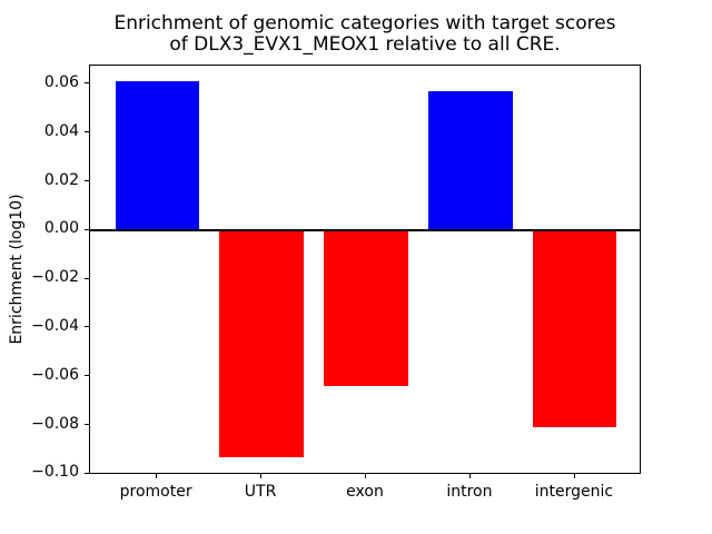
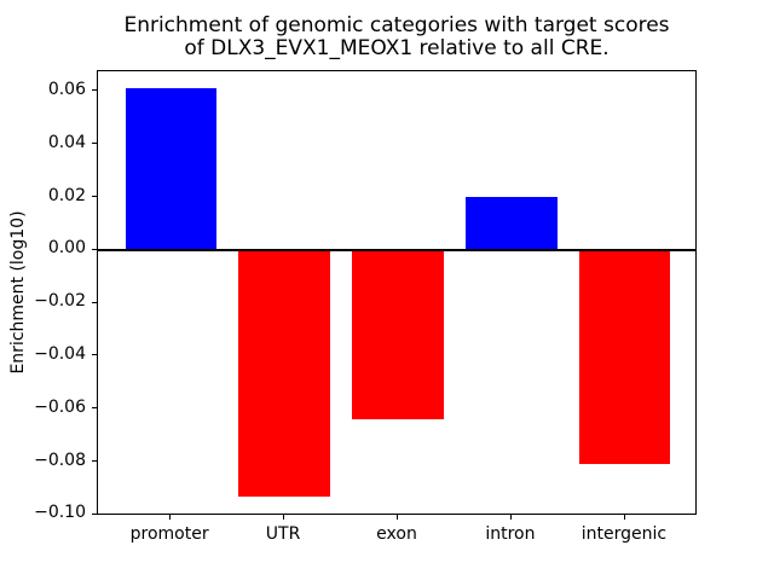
intron: 0.057 -> 0.020
